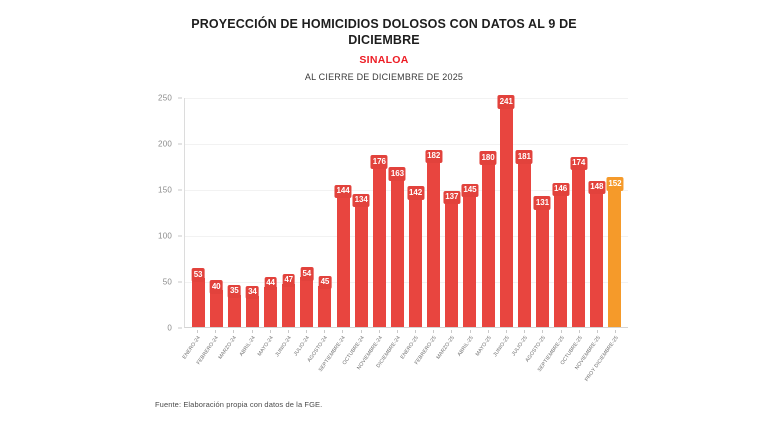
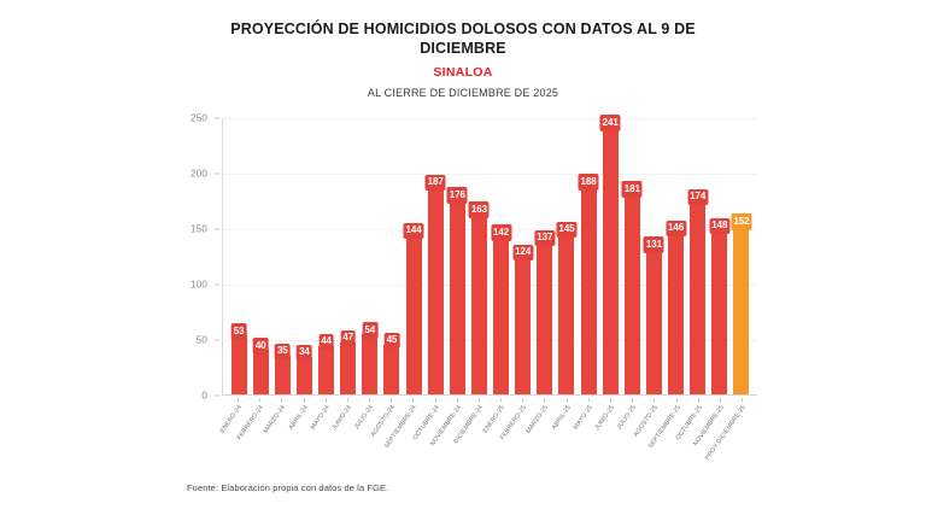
OCTUBRE-24: 134 -> 187
FEBRERO-25: 182 -> 124
MAYO-25: 180 -> 188
